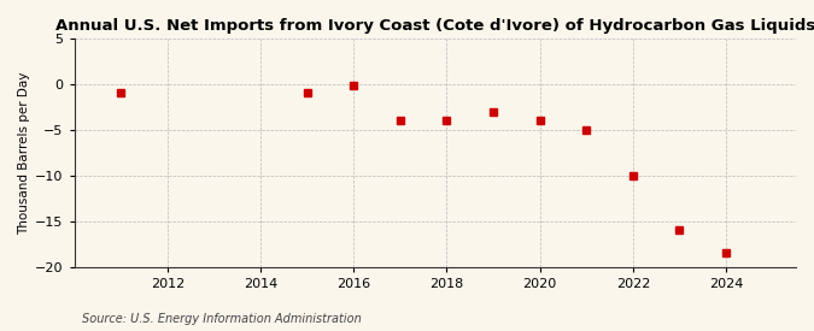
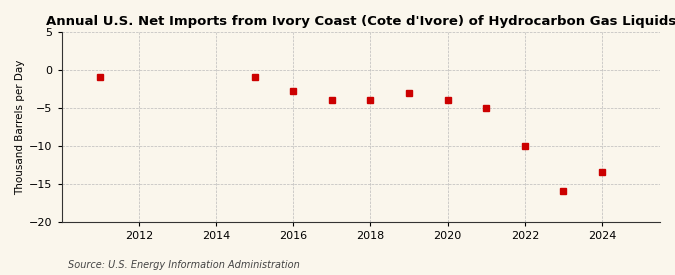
2016: -0.1 -> -2.8
2024: -18.5 -> -13.4
